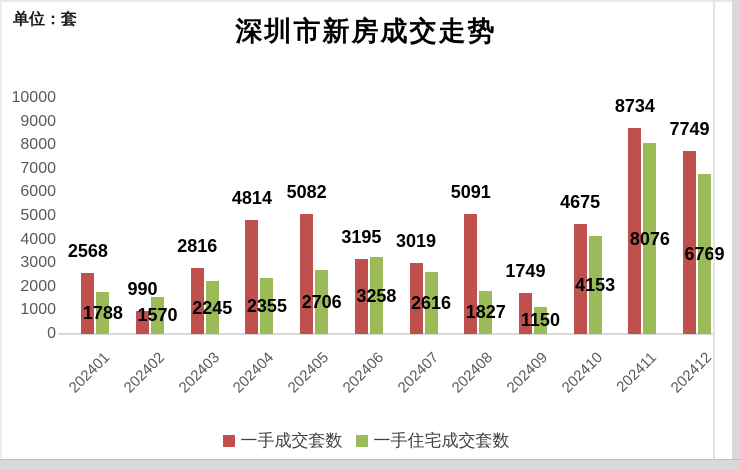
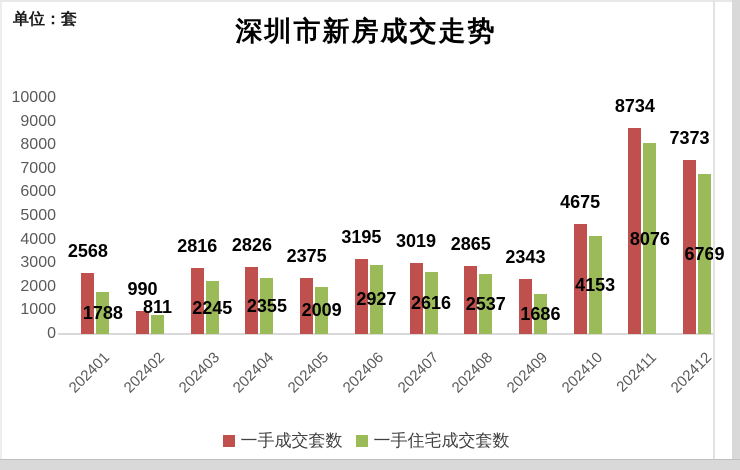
一手住宅成交套数/202402: 1570 -> 811
一手成交套数/202404: 4814 -> 2826
一手成交套数/202405: 5082 -> 2375
一手住宅成交套数/202405: 2706 -> 2009
一手住宅成交套数/202406: 3258 -> 2927
一手成交套数/202408: 5091 -> 2865
一手住宅成交套数/202408: 1827 -> 2537
一手成交套数/202409: 1749 -> 2343
一手住宅成交套数/202409: 1150 -> 1686
一手成交套数/202412: 7749 -> 7373
